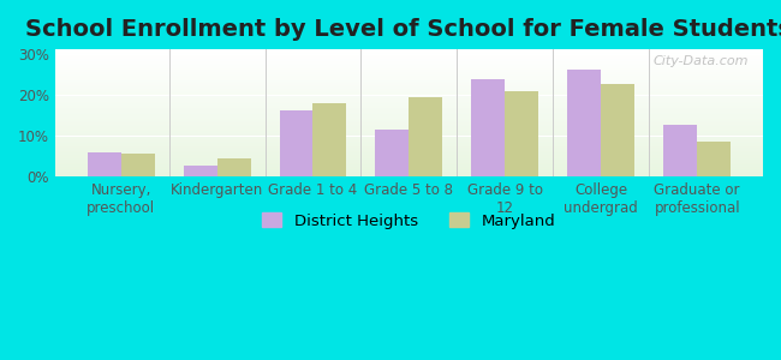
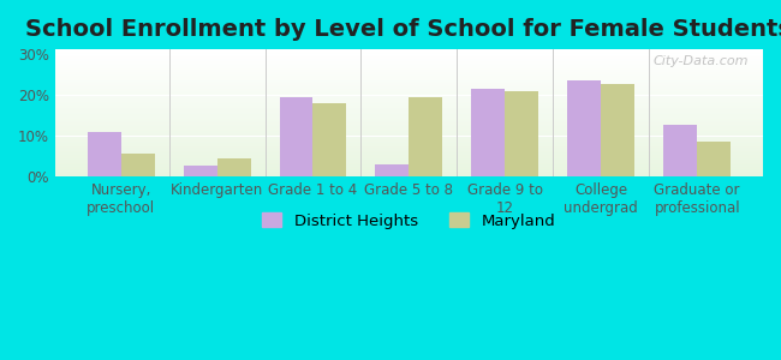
District Heights/Nursery, preschool: 6.0% -> 11.0%
District Heights/Grade 1 to 4: 16.2% -> 19.5%
District Heights/Grade 5 to 8: 11.5% -> 3.0%
District Heights/Grade 9 to 12: 23.8% -> 21.5%
District Heights/College undergrad: 26.2% -> 23.5%
